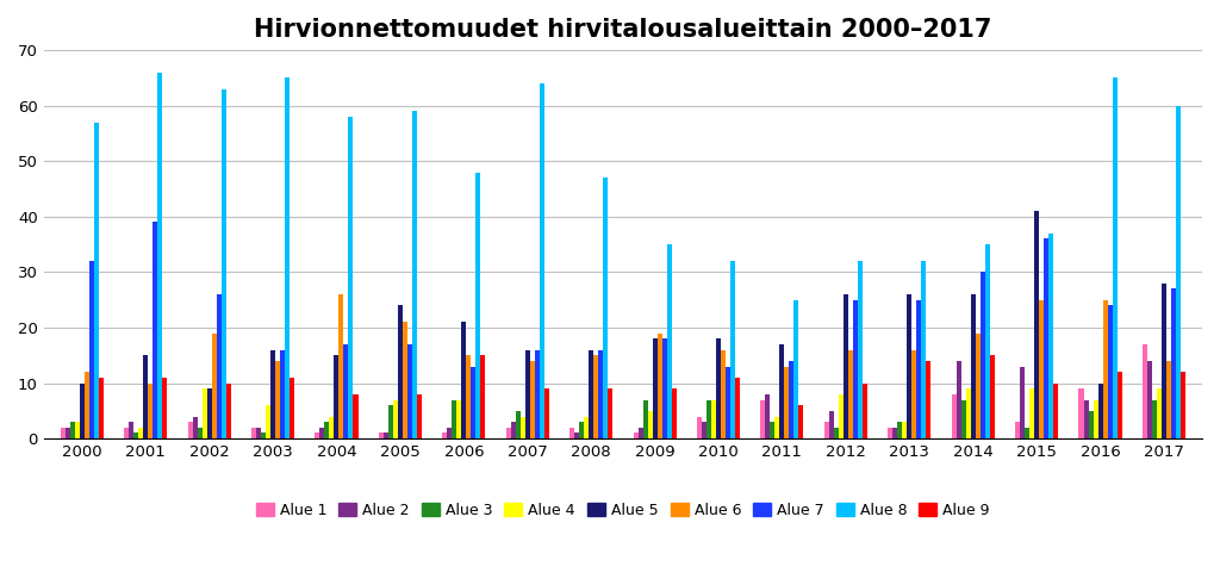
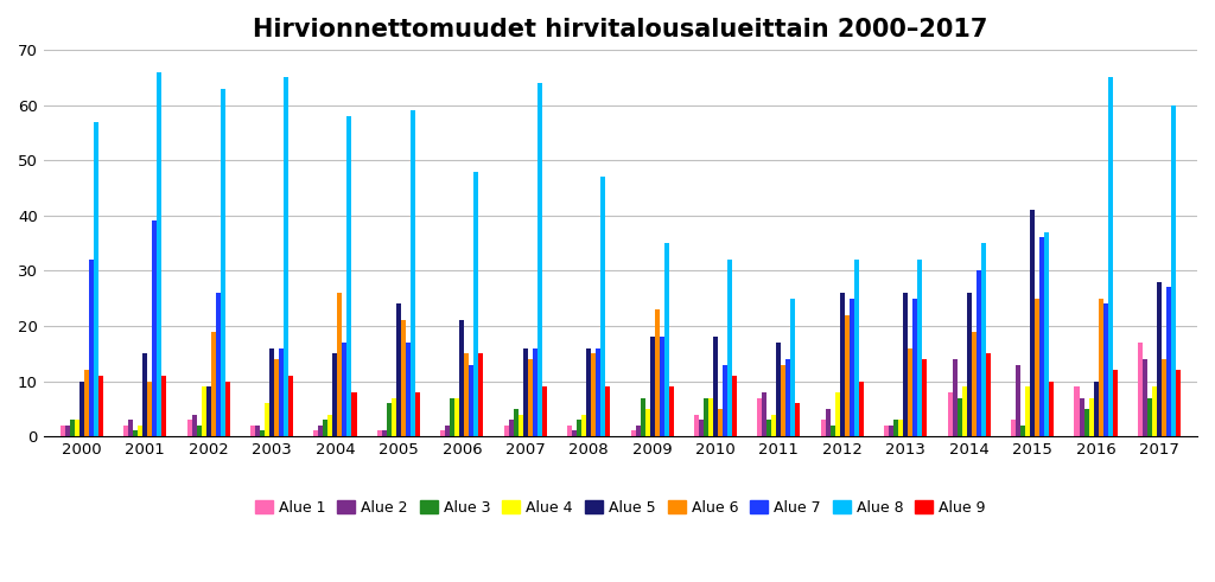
Alue 6/2009: 19 -> 23
Alue 6/2010: 16 -> 5
Alue 6/2012: 16 -> 22
